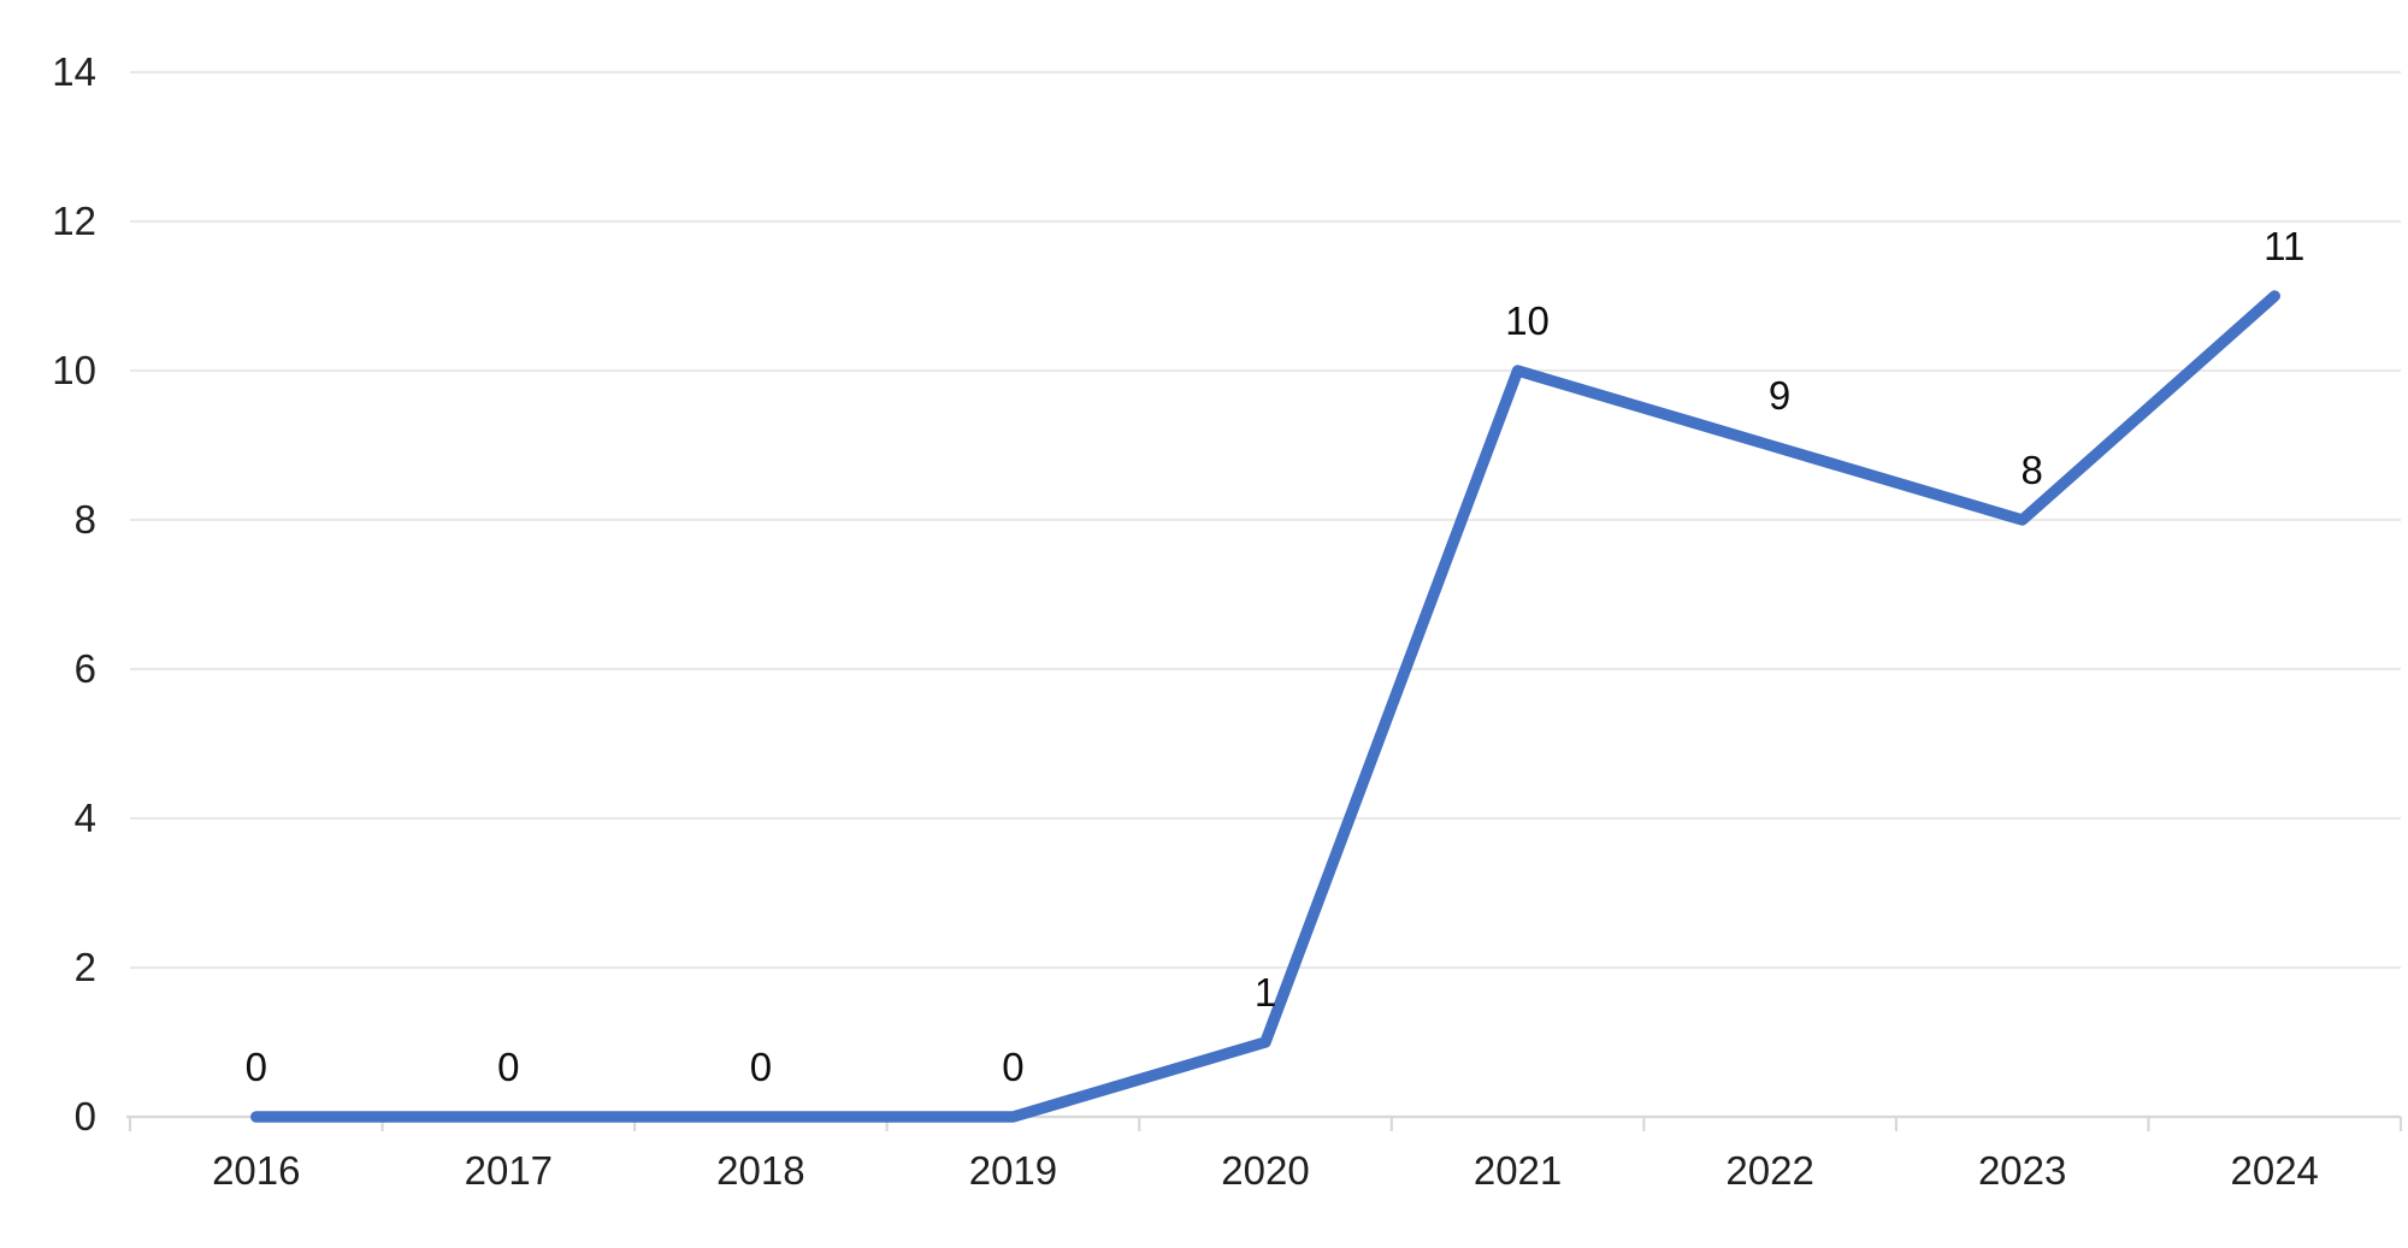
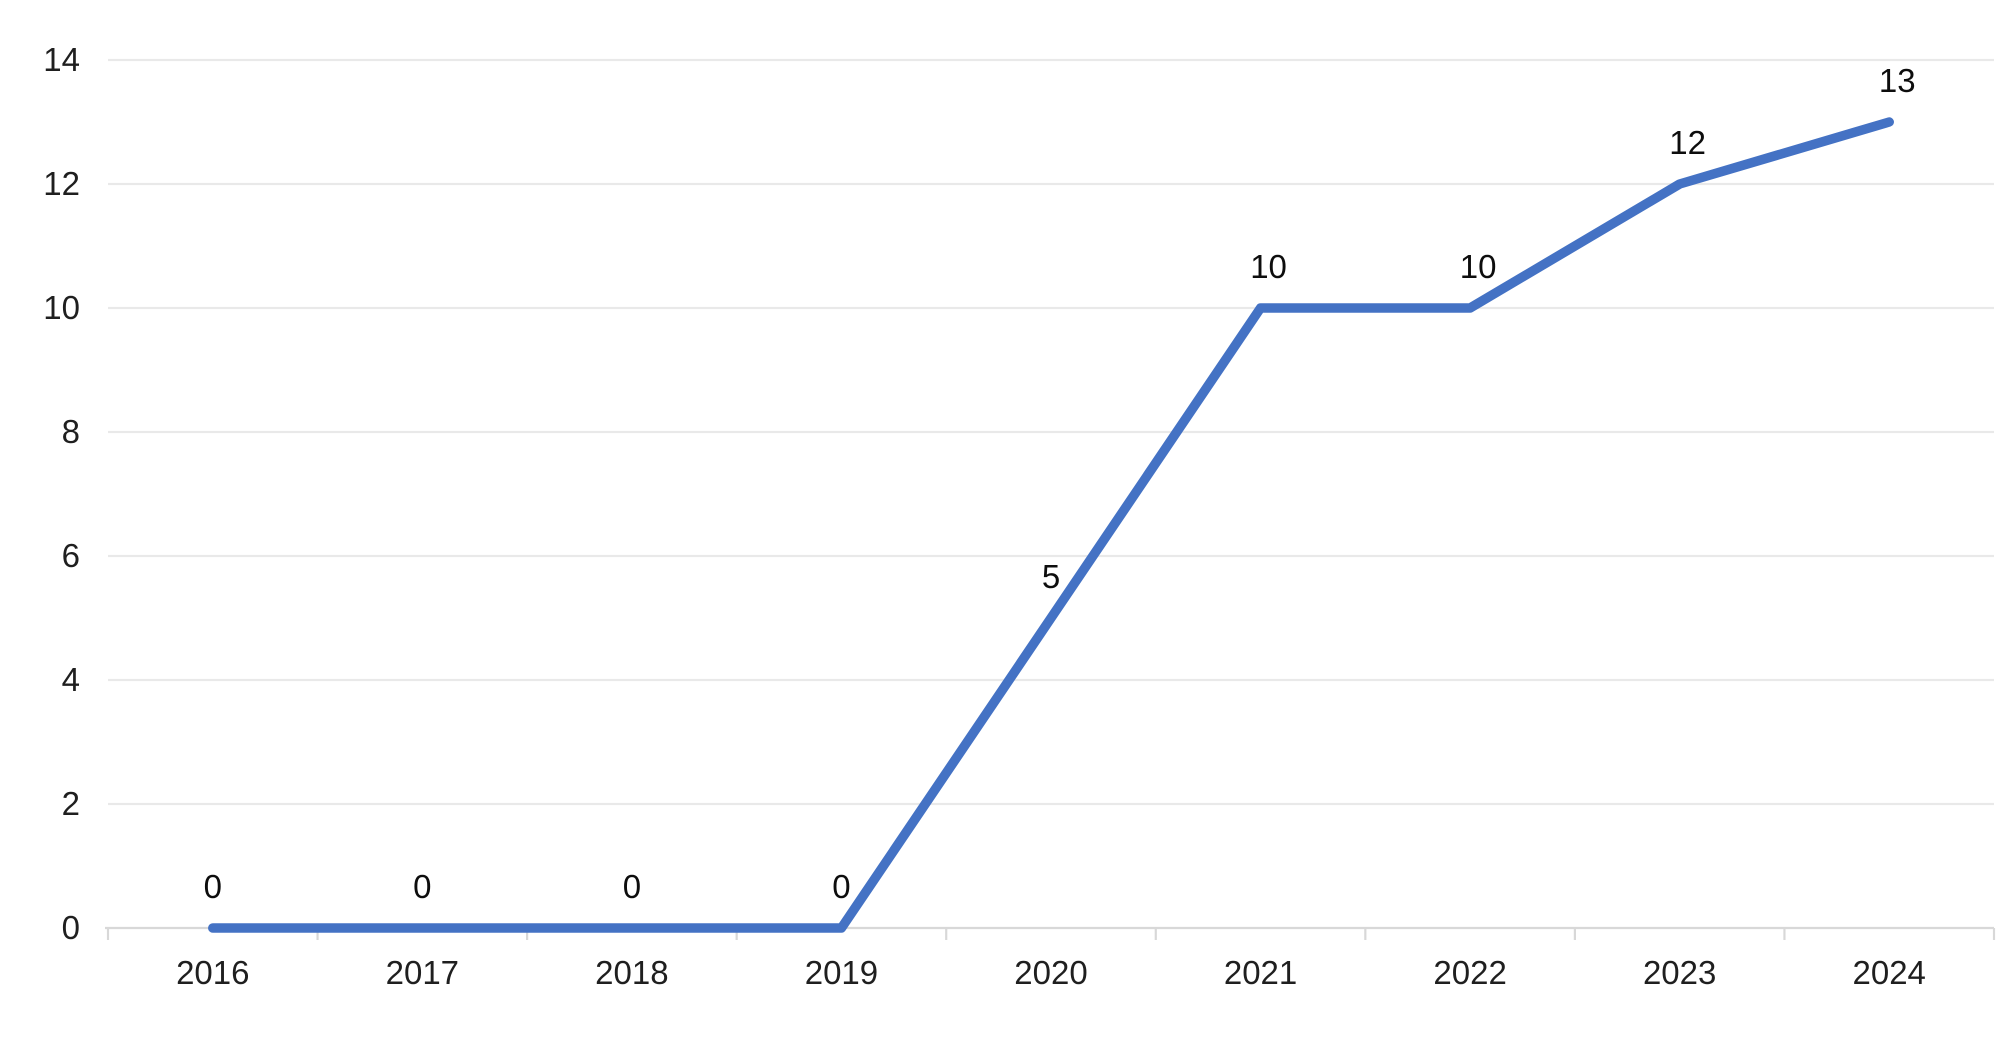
2020: 1 -> 5
2022: 9 -> 10
2023: 8 -> 12
2024: 11 -> 13
